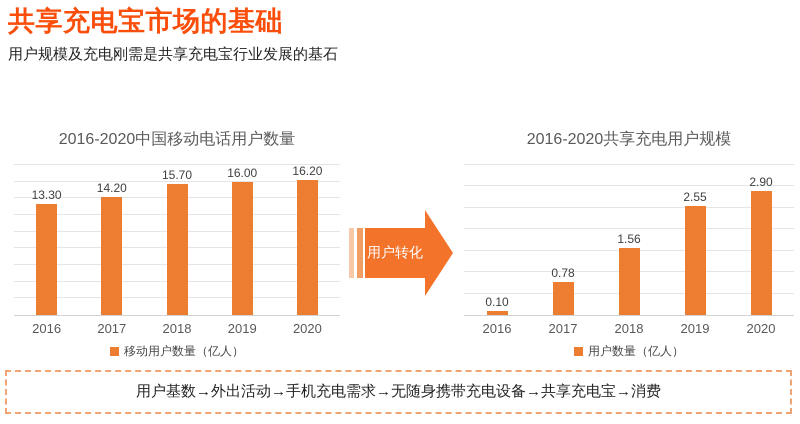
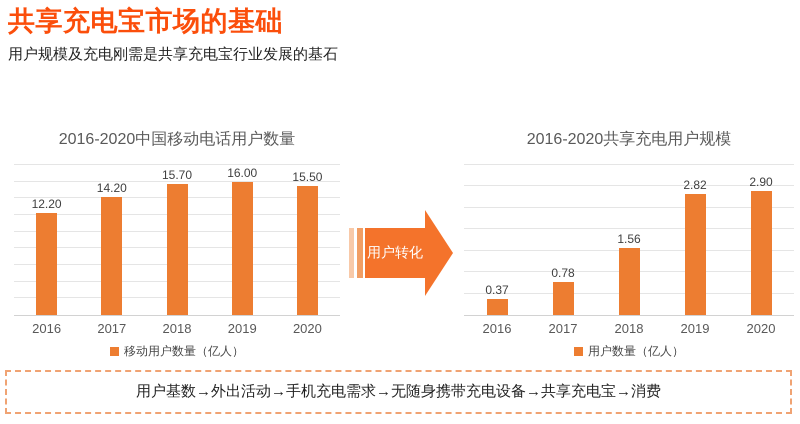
2016-2020中国移动电话用户数量/2016: 13.30 -> 12.20
2016-2020中国移动电话用户数量/2020: 16.20 -> 15.50
2016-2020共享充电用户规模/2016: 0.10 -> 0.37
2016-2020共享充电用户规模/2019: 2.55 -> 2.82
